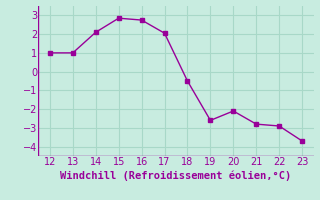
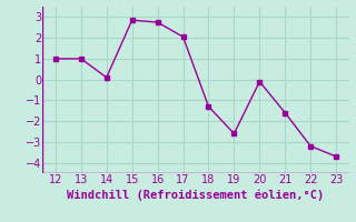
14: 2.1 -> 0.1
18: -0.5 -> -1.3
20: -2.1 -> -0.1
21: -2.8 -> -1.6
22: -2.9 -> -3.2
